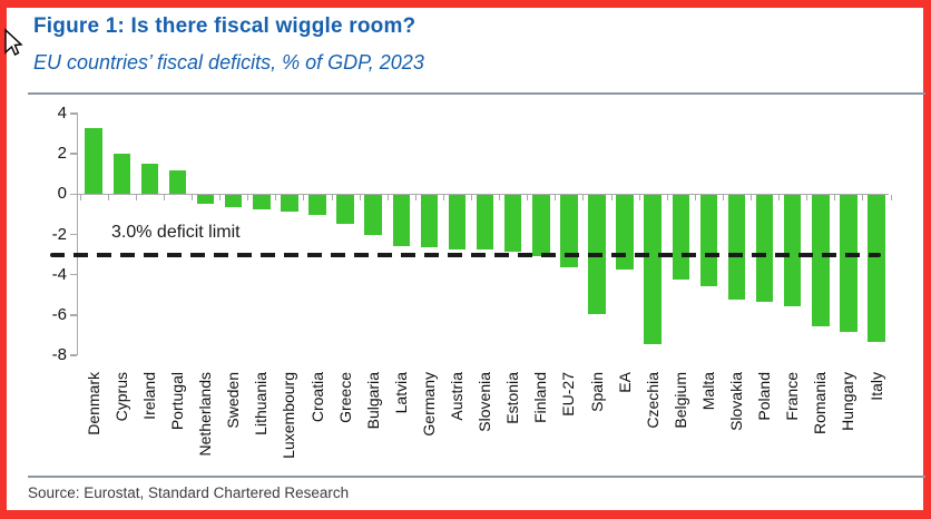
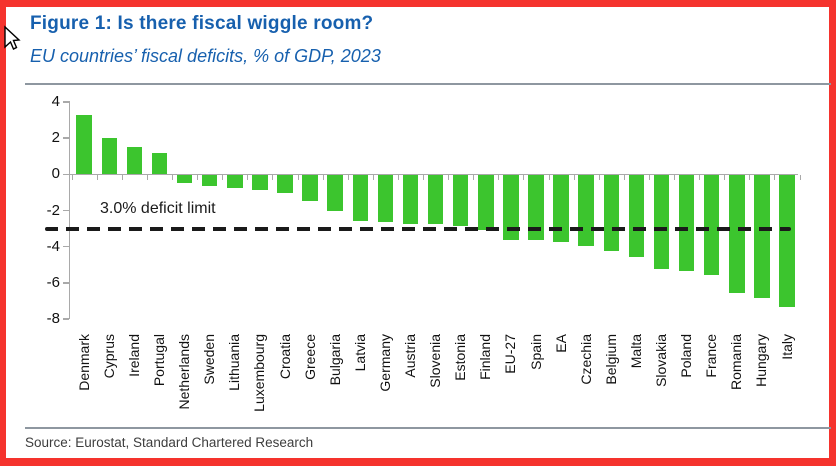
Spain: -5.9 -> -3.6
Czechia: -7.4 -> -3.9
